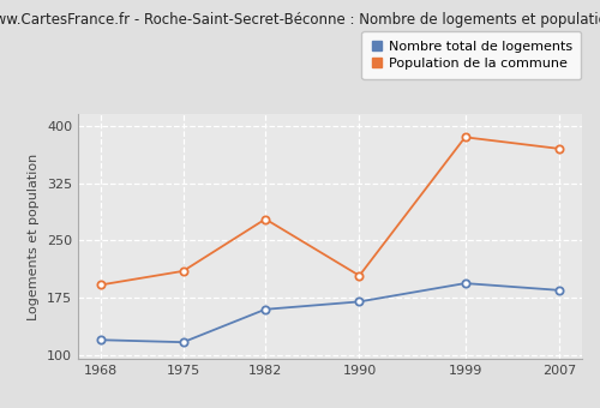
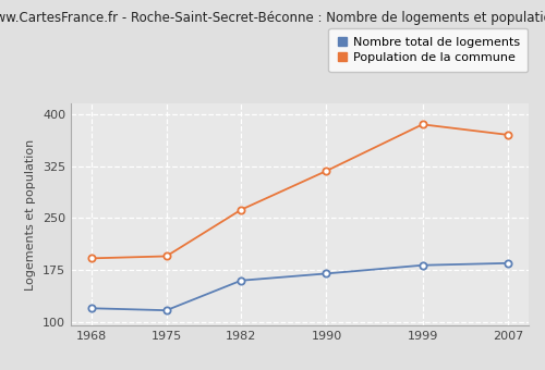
Population de la commune/1975: 210 -> 195
Population de la commune/1982: 278 -> 262
Population de la commune/1990: 204 -> 318
Nombre total de logements/1999: 194 -> 182
